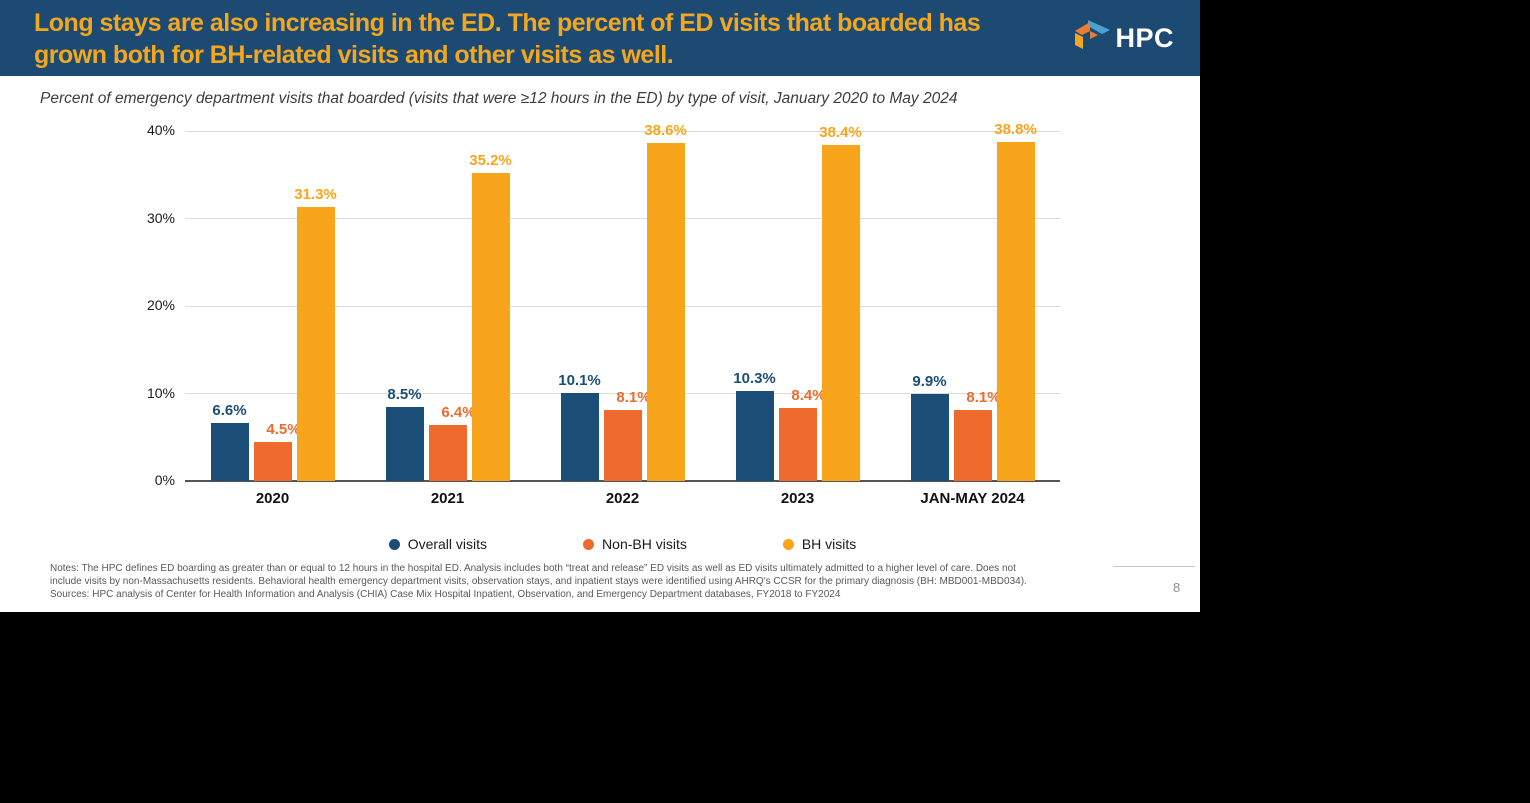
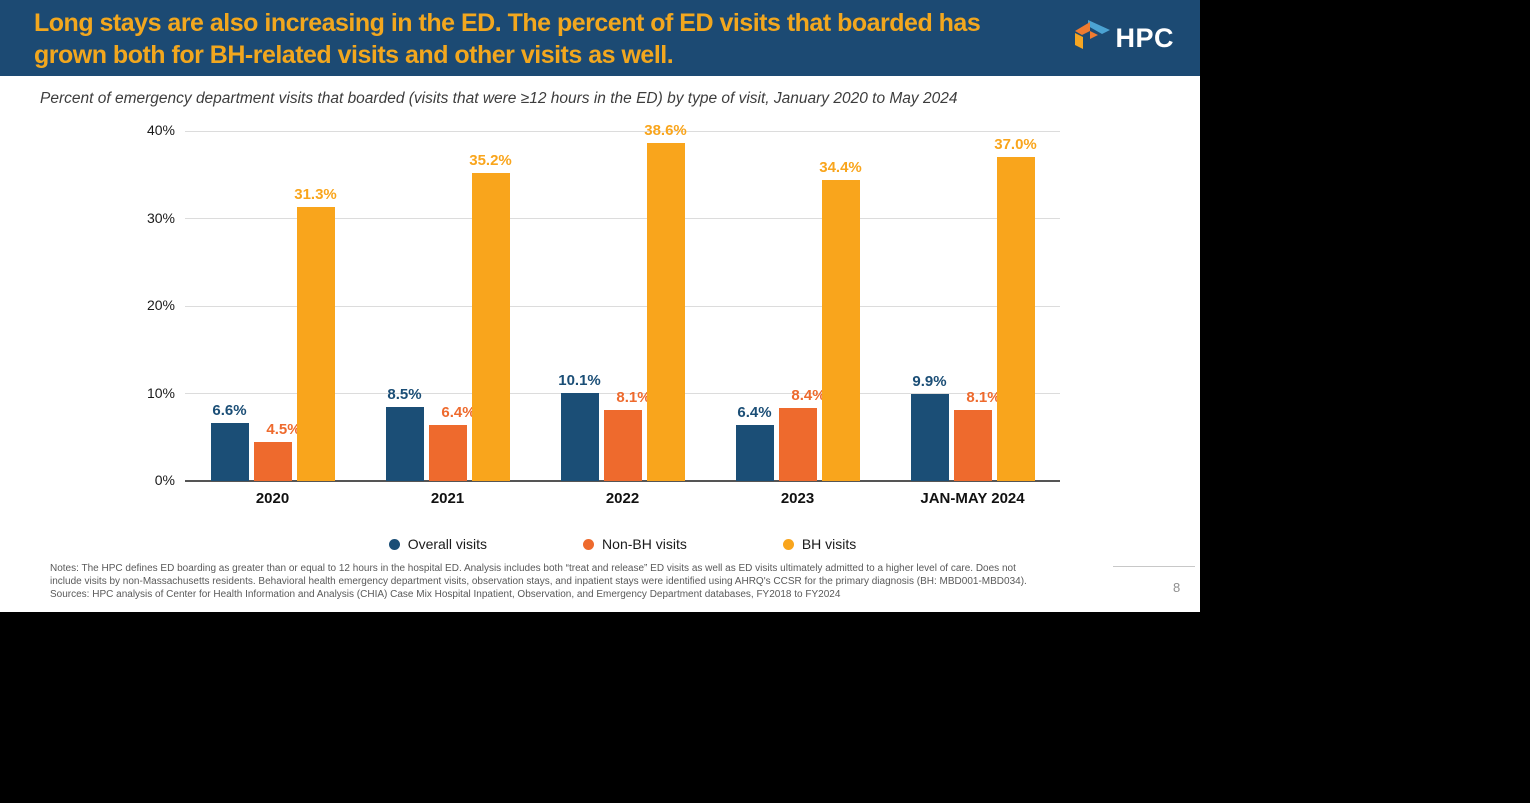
Overall visits/2023: 10.3% -> 6.4%
BH visits/2023: 38.4% -> 34.4%
BH visits/JAN-MAY 2024: 38.8% -> 37.0%
